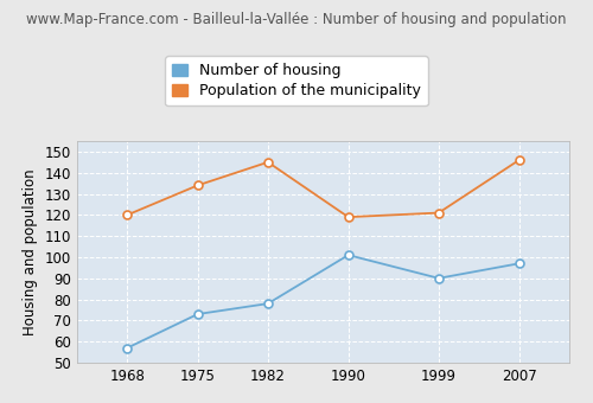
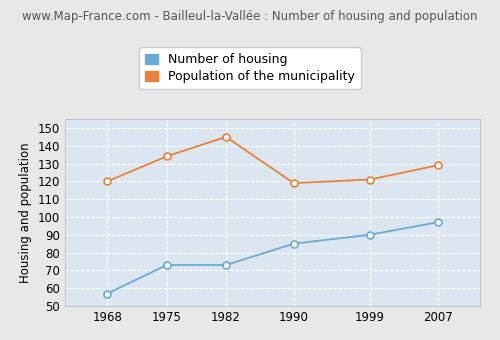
Number of housing/1982: 78 -> 73
Number of housing/1990: 101 -> 85
Population of the municipality/2007: 146 -> 129
